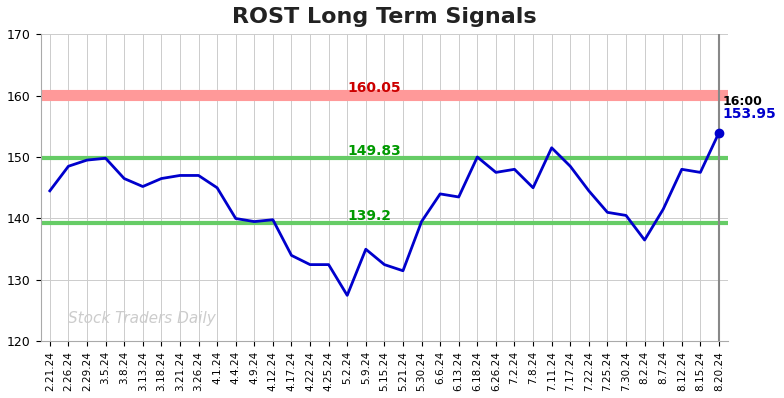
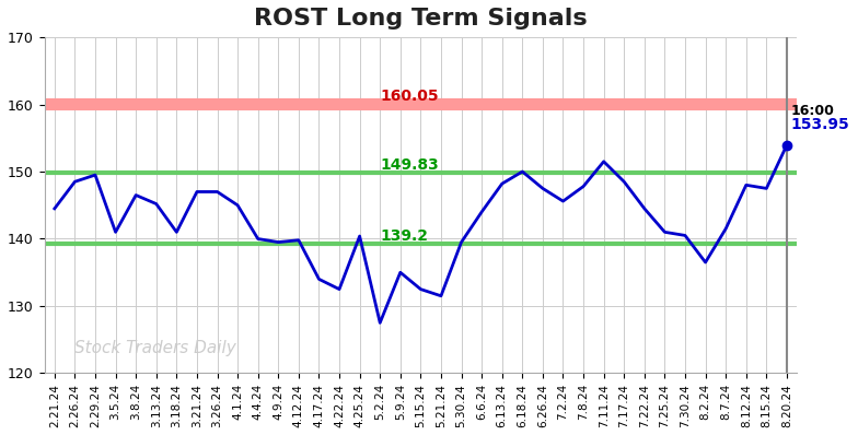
3.5.24: 149.8 -> 141.0
3.18.24: 146.5 -> 141.0
4.25.24: 132.5 -> 140.4
6.13.24: 143.5 -> 148.2
7.2.24: 148.0 -> 145.6
7.8.24: 145.0 -> 147.8
